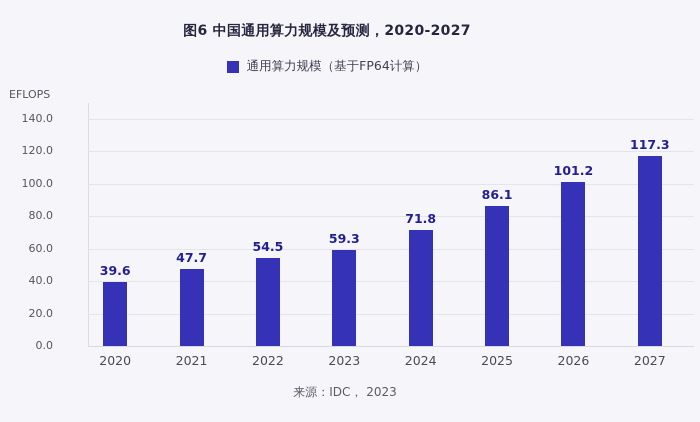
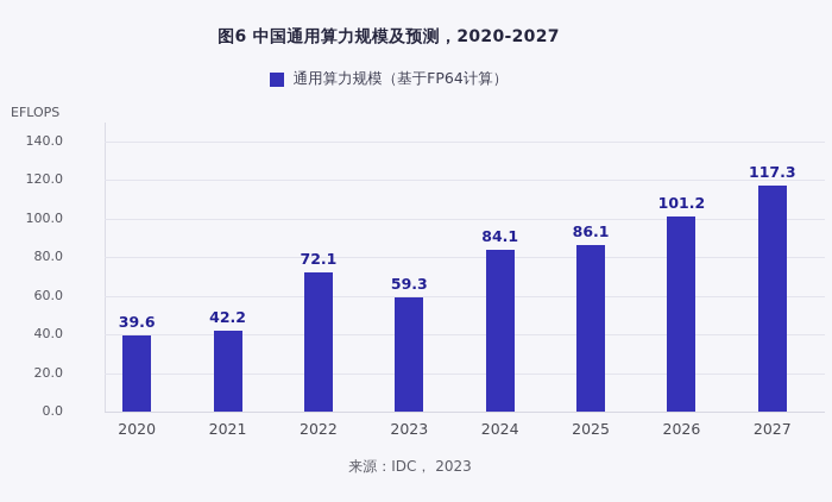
2021: 47.7 -> 42.2
2022: 54.5 -> 72.1
2024: 71.8 -> 84.1
